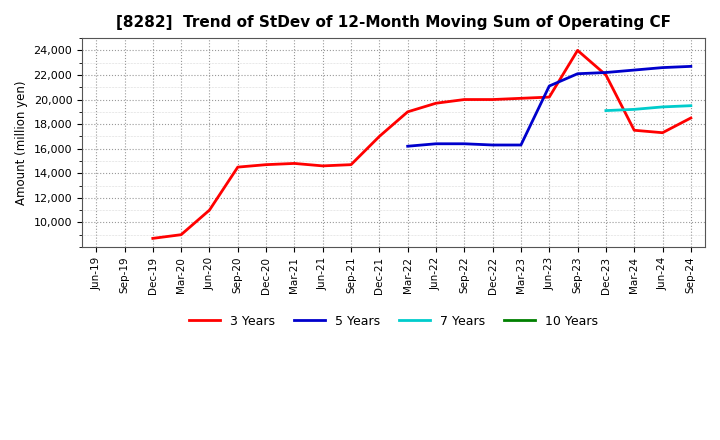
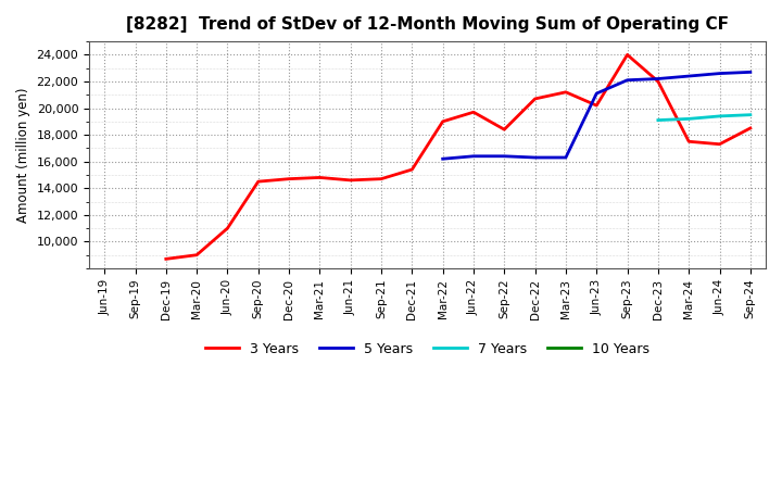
3 Years/Dec-21: 17,000 -> 15,400
3 Years/Sep-22: 20,000 -> 18,400
3 Years/Dec-22: 20,000 -> 20,700
3 Years/Mar-23: 20,100 -> 21,200
